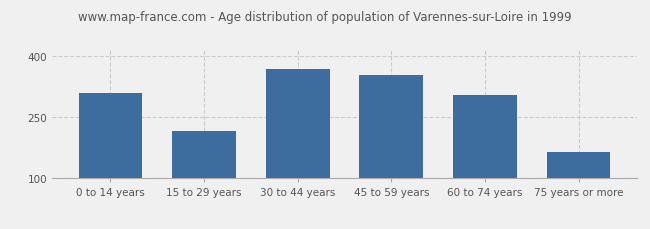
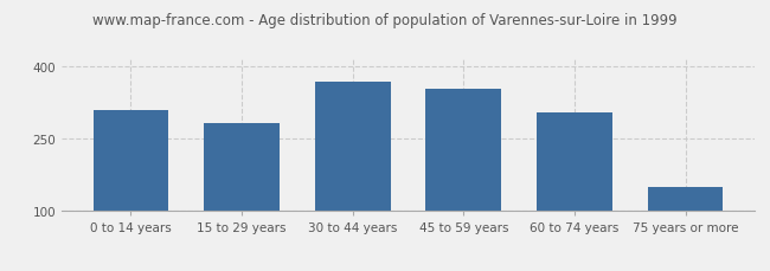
15 to 29 years: 215 -> 283
75 years or more: 165 -> 150
